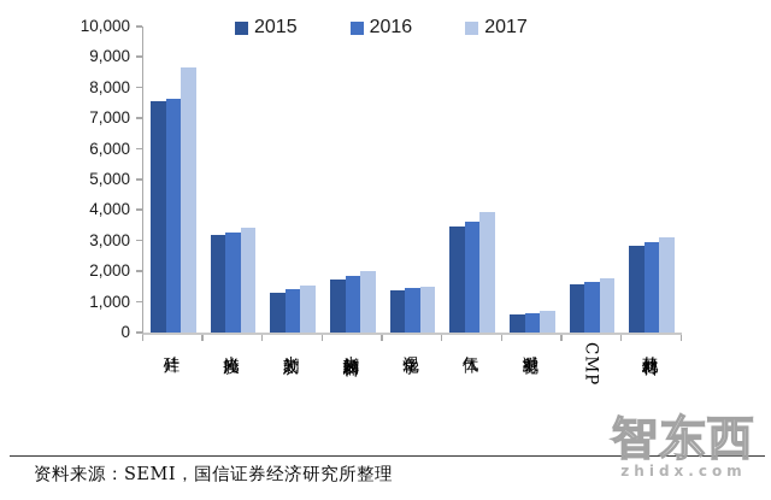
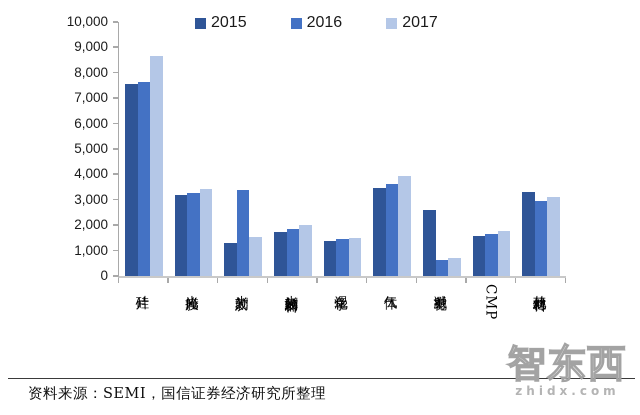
2016/光刻胶: 1400 -> 3400
2015/溅射靶: 600 -> 2600
2015/其他材料: 2800 -> 3300
